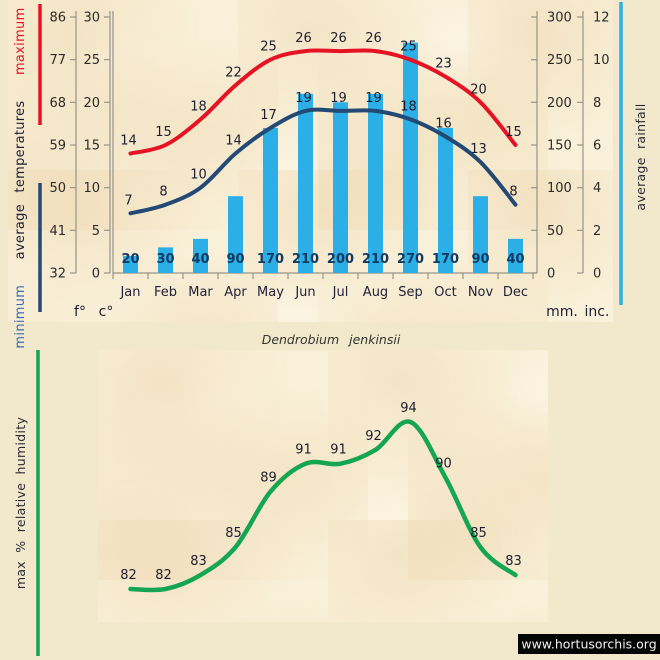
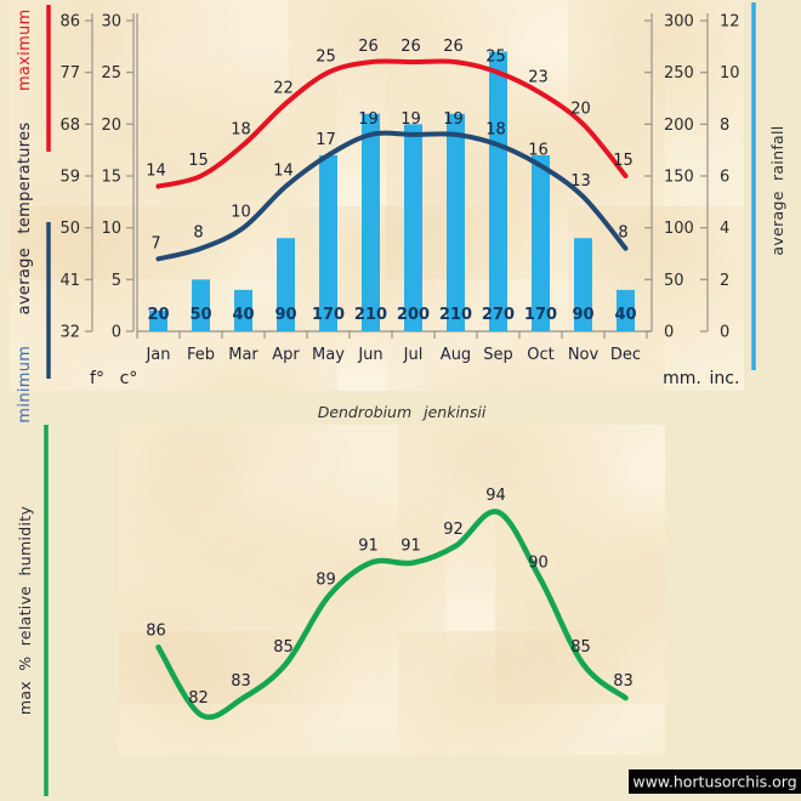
Dendrobium jenkinsii/average rainfall/Feb: 30 -> 50
max % relative humidity/Jan: 82 -> 86
